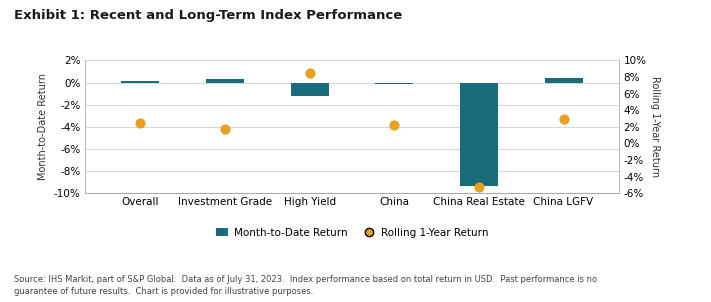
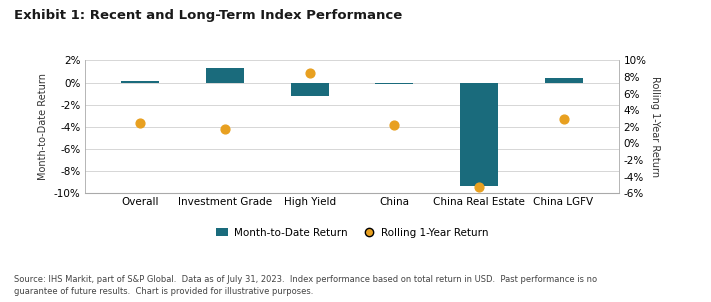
Month-to-Date Return/Investment Grade: 0.3% -> 1.3%
